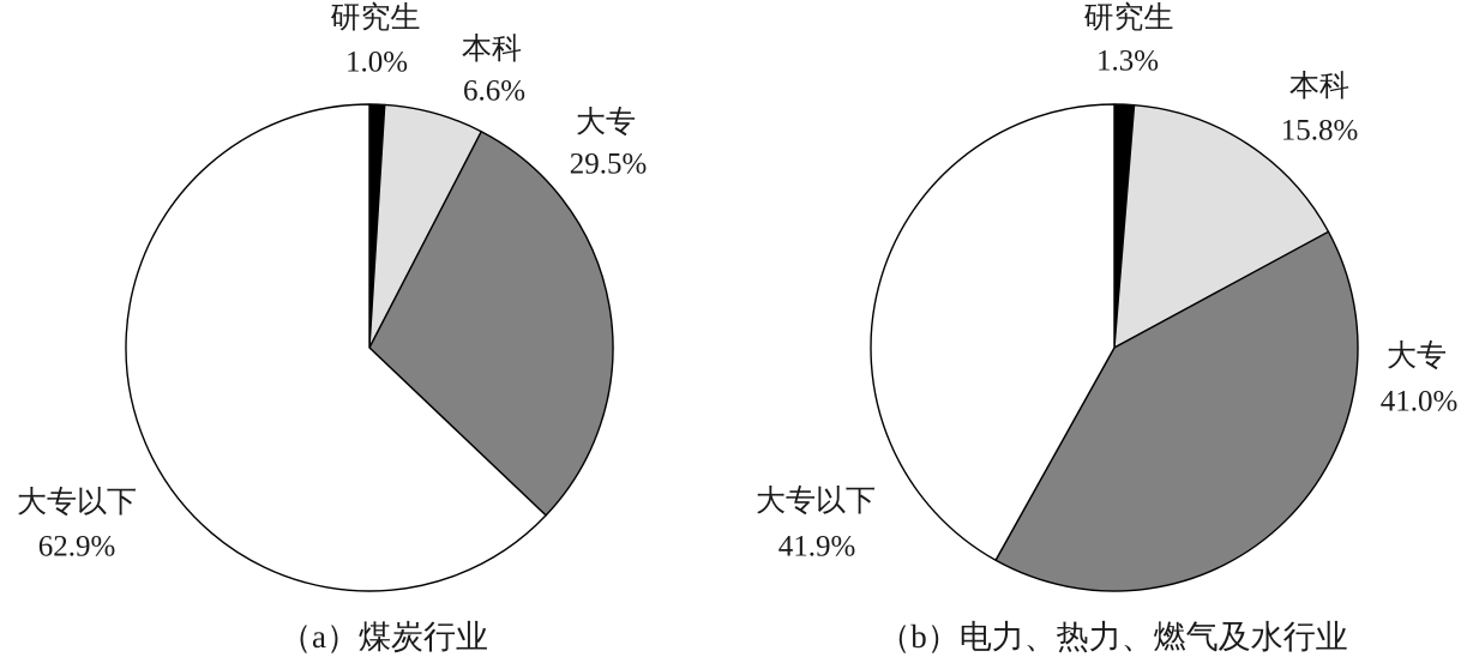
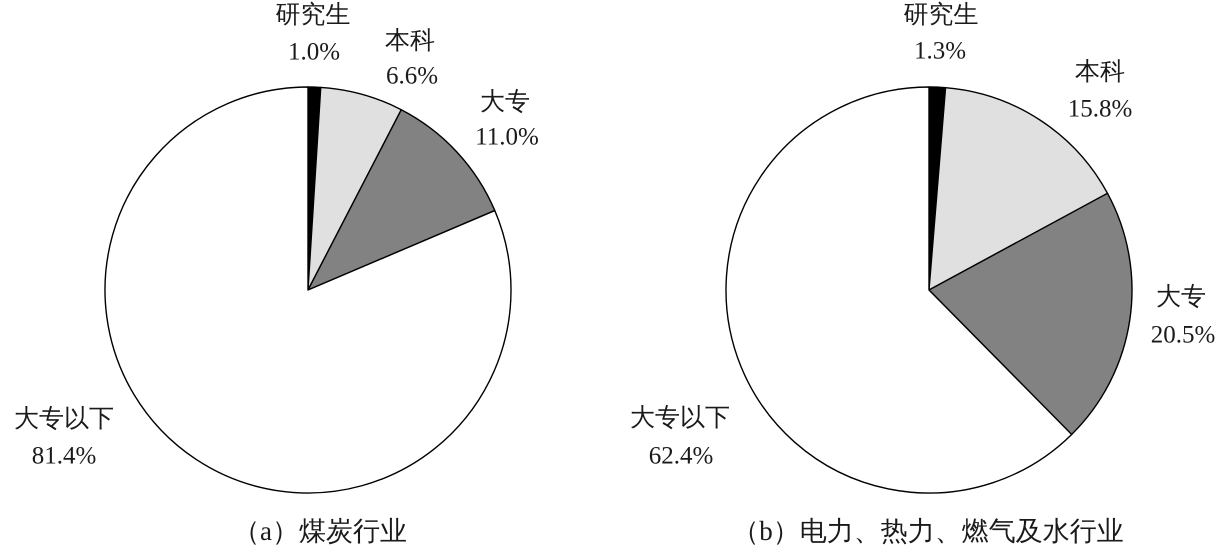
（a）煤炭行业/大专: 29.5% -> 11.0%
（a）煤炭行业/大专以下: 62.9% -> 81.4%
（b）电力、热力、燃气及水行业/大专: 41.0% -> 20.5%
（b）电力、热力、燃气及水行业/大专以下: 41.9% -> 62.4%
